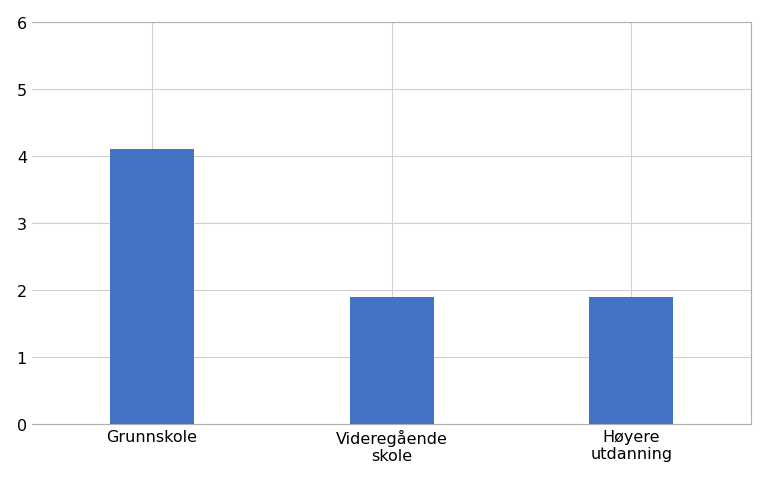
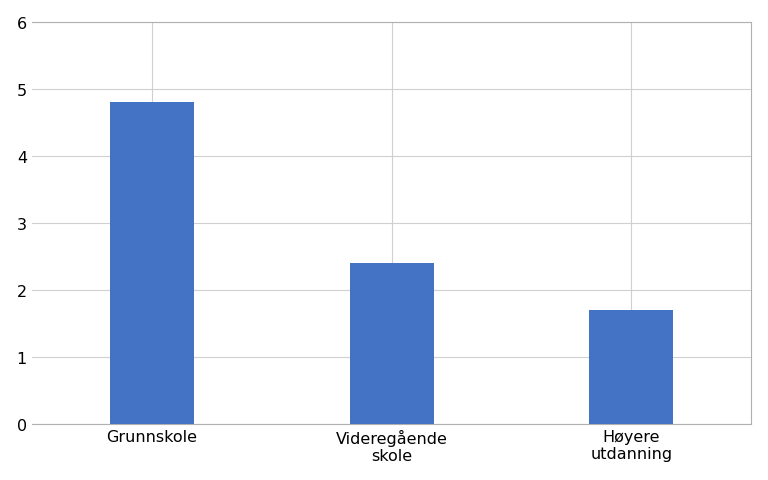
Grunnskole: 4.1 -> 4.8
Videregående skole: 1.9 -> 2.4
Høyere utdanning: 1.9 -> 1.7
